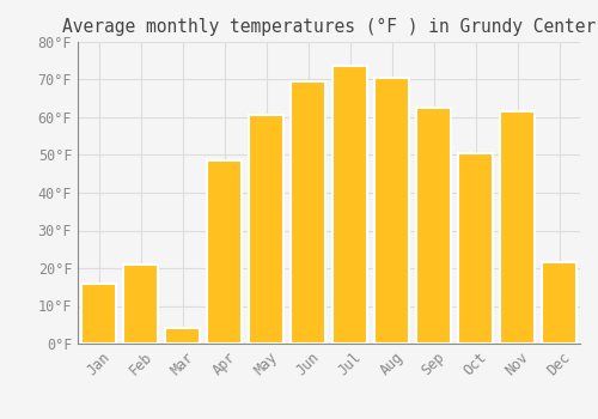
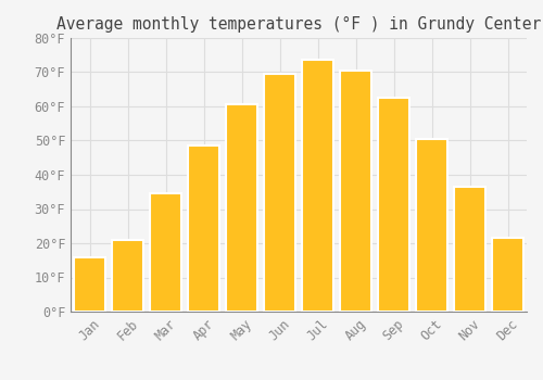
Mar: 4.0°F -> 34.5°F
Nov: 61.5°F -> 36.5°F
